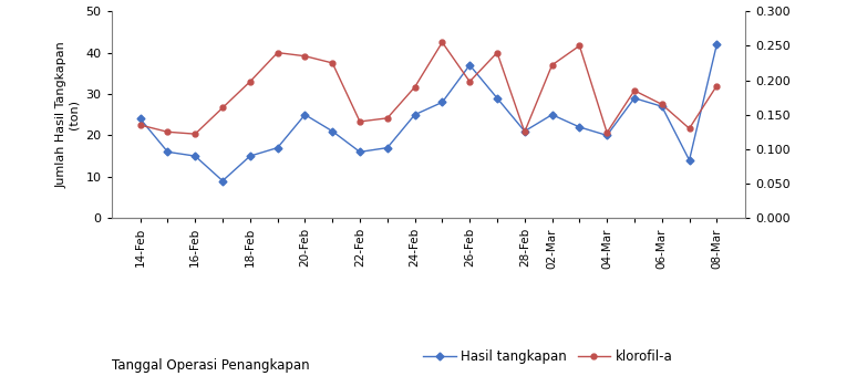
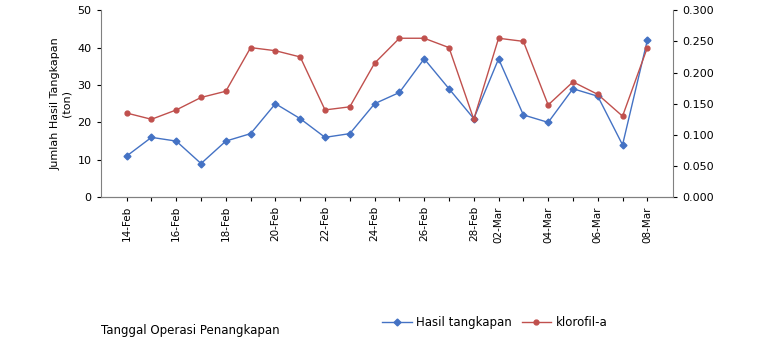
Hasil tangkapan/14-Feb: 24 -> 11
klorofil-a/16-Feb: 0.122 -> 0.140
klorofil-a/18-Feb: 0.198 -> 0.170
klorofil-a/24-Feb: 0.190 -> 0.215
klorofil-a/26-Feb: 0.198 -> 0.255
Hasil tangkapan/02-Mar: 25 -> 37
klorofil-a/02-Mar: 0.222 -> 0.255
klorofil-a/04-Mar: 0.124 -> 0.148
klorofil-a/08-Mar: 0.192 -> 0.240
